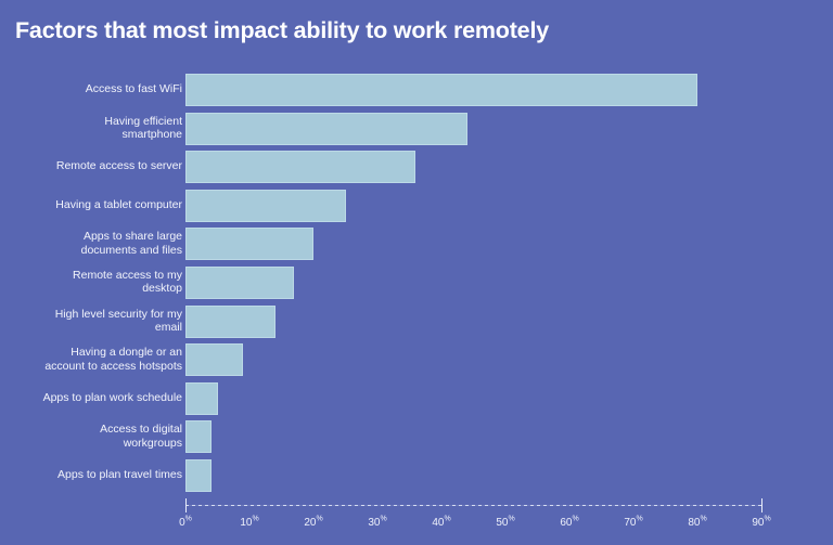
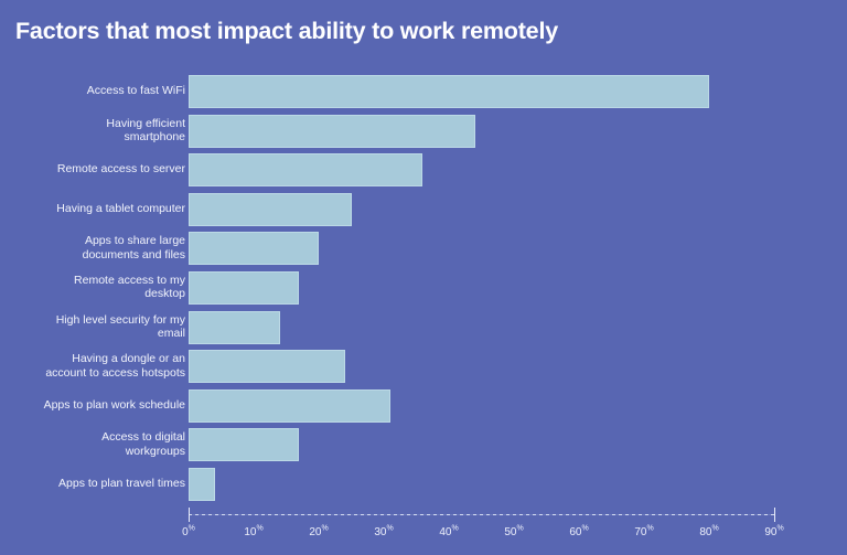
Having a dongle or an account to access hotspots: 9 -> 24
Apps to plan work schedule: 5 -> 31
Access to digital workgroups: 4 -> 17
